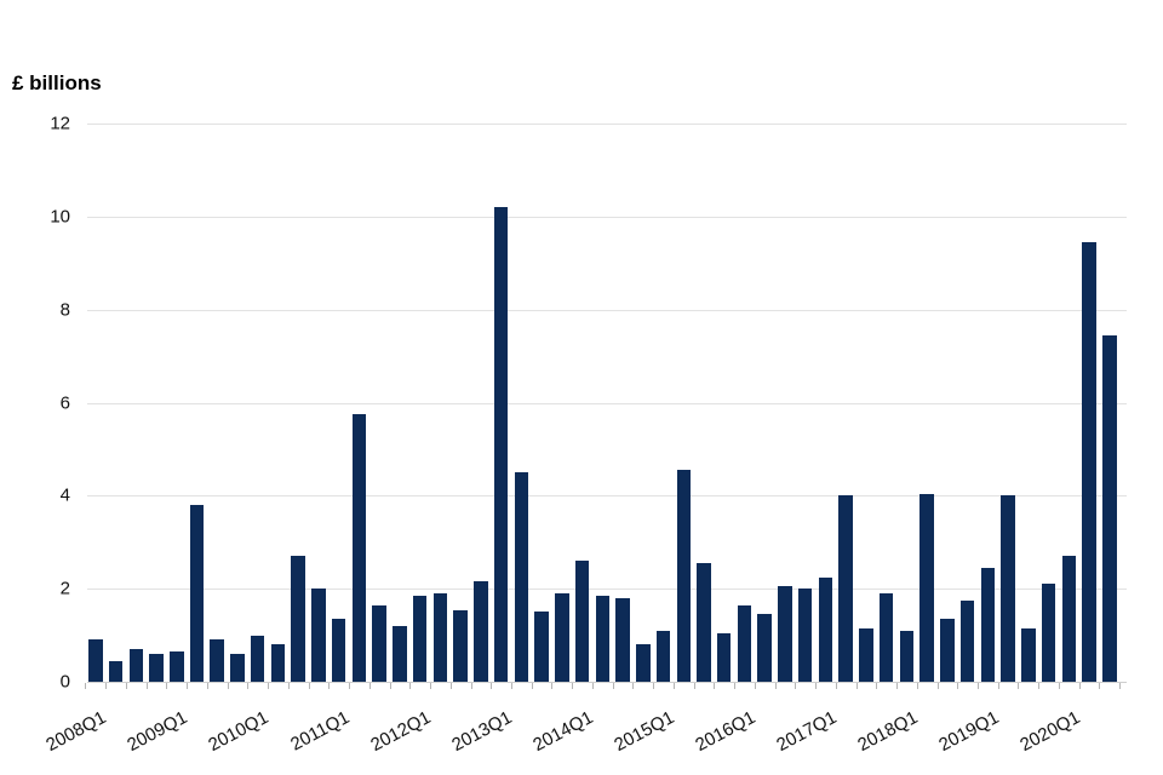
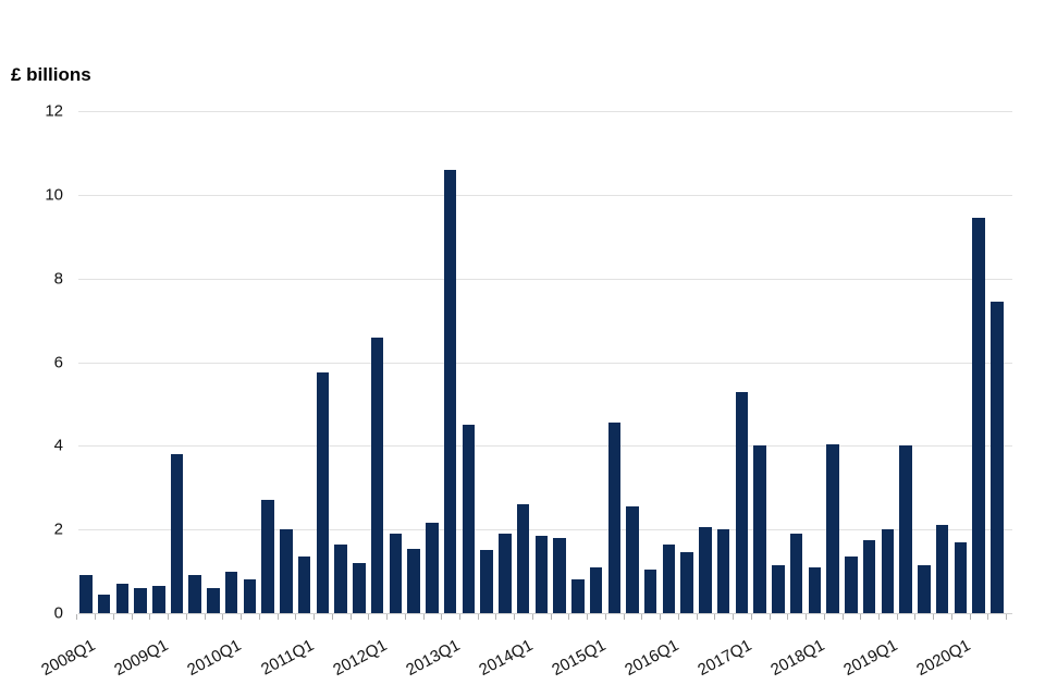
2012Q1: 1.9 -> 6.6
2013Q1: 10.2 -> 10.6
2017Q1: 2.2 -> 5.3
2019Q1: 2.5 -> 2.0
2020Q1: 2.7 -> 1.7
